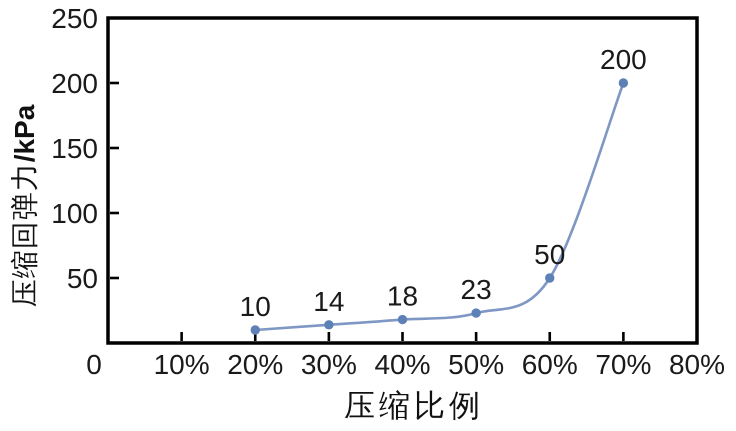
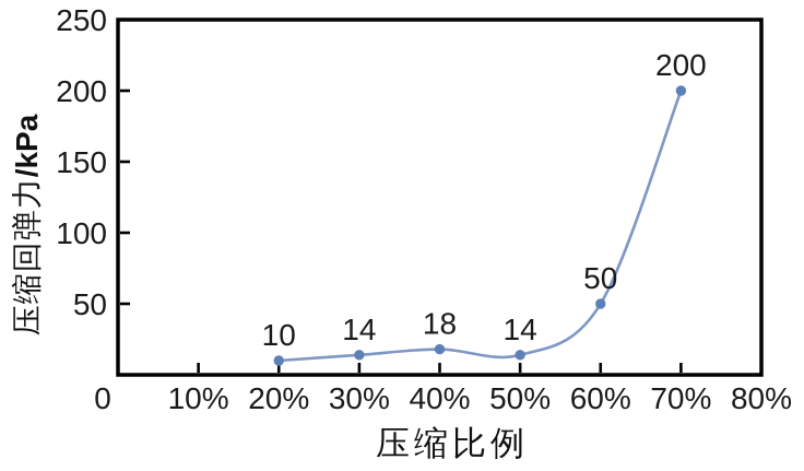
50: 23 -> 14
